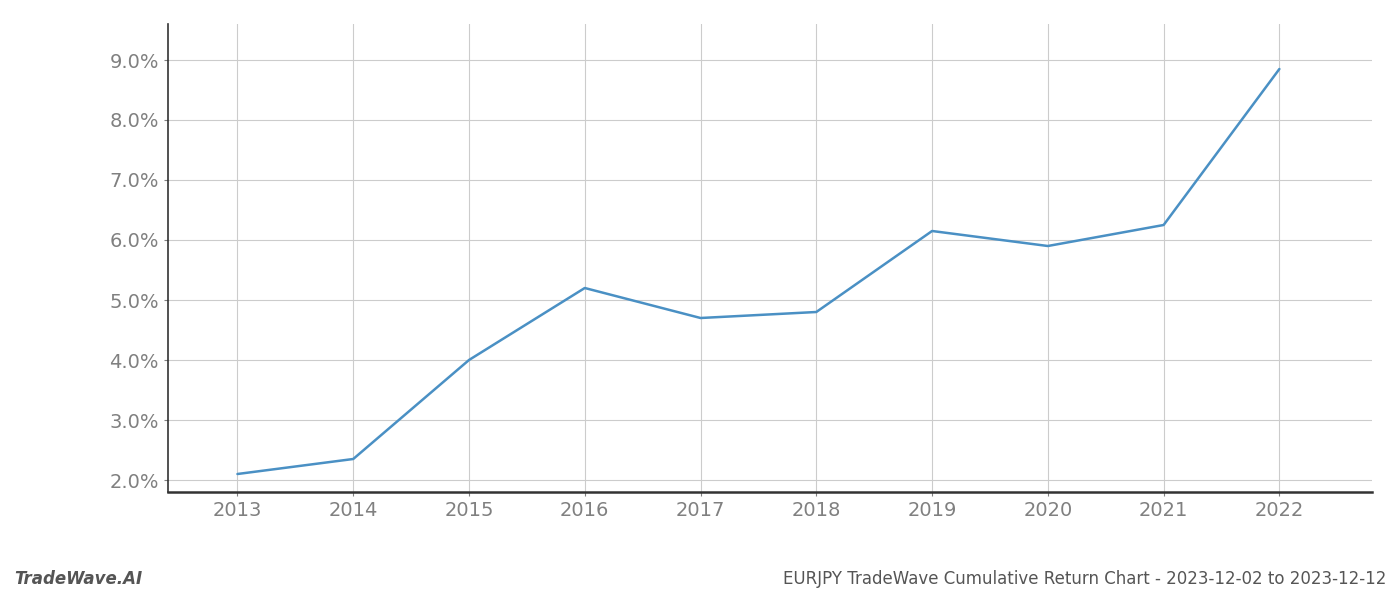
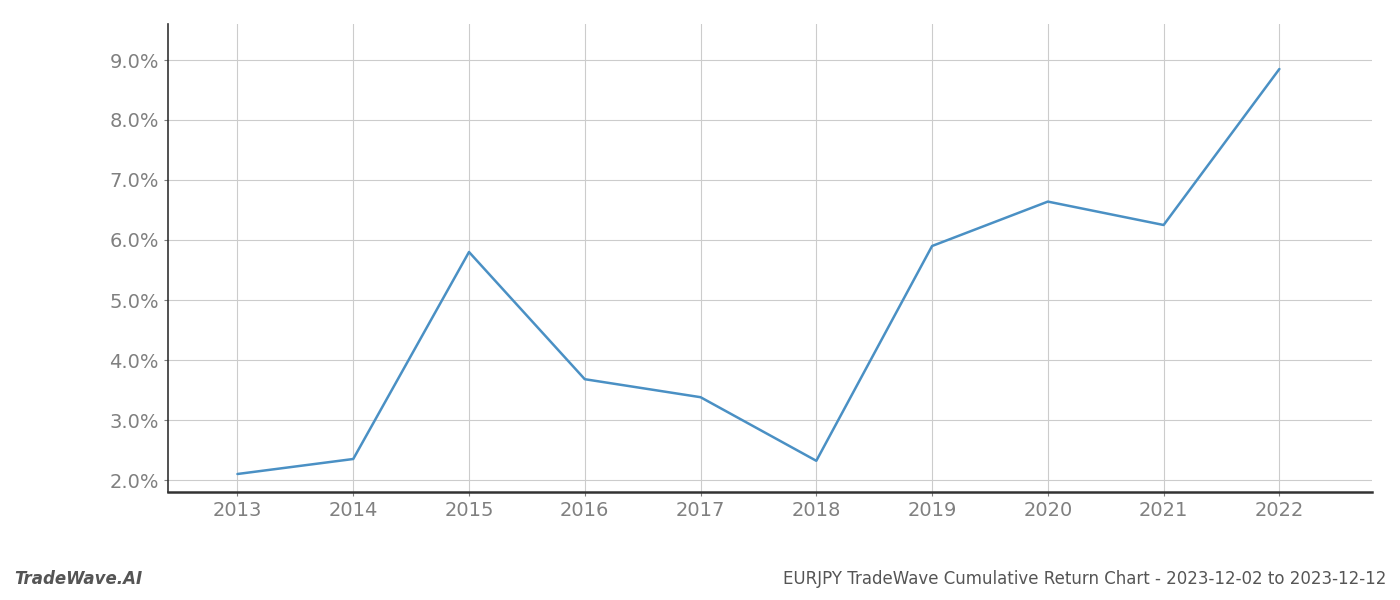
2015: 4.00% -> 5.80%
2016: 5.20% -> 3.68%
2017: 4.70% -> 3.38%
2018: 4.80% -> 2.32%
2019: 6.15% -> 5.90%
2020: 5.90% -> 6.64%
